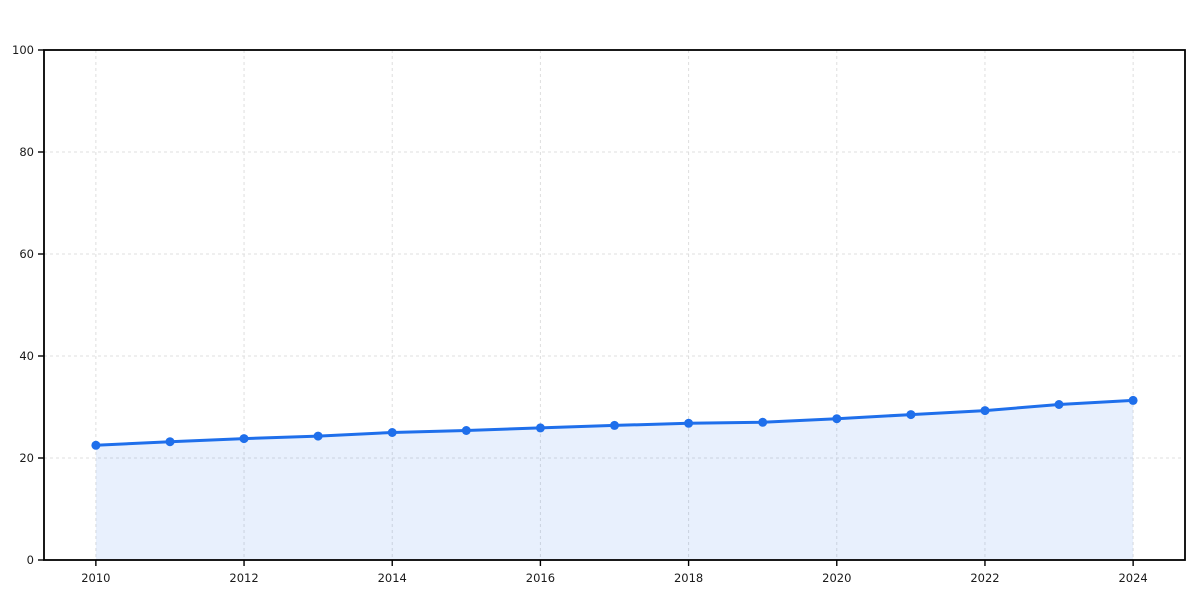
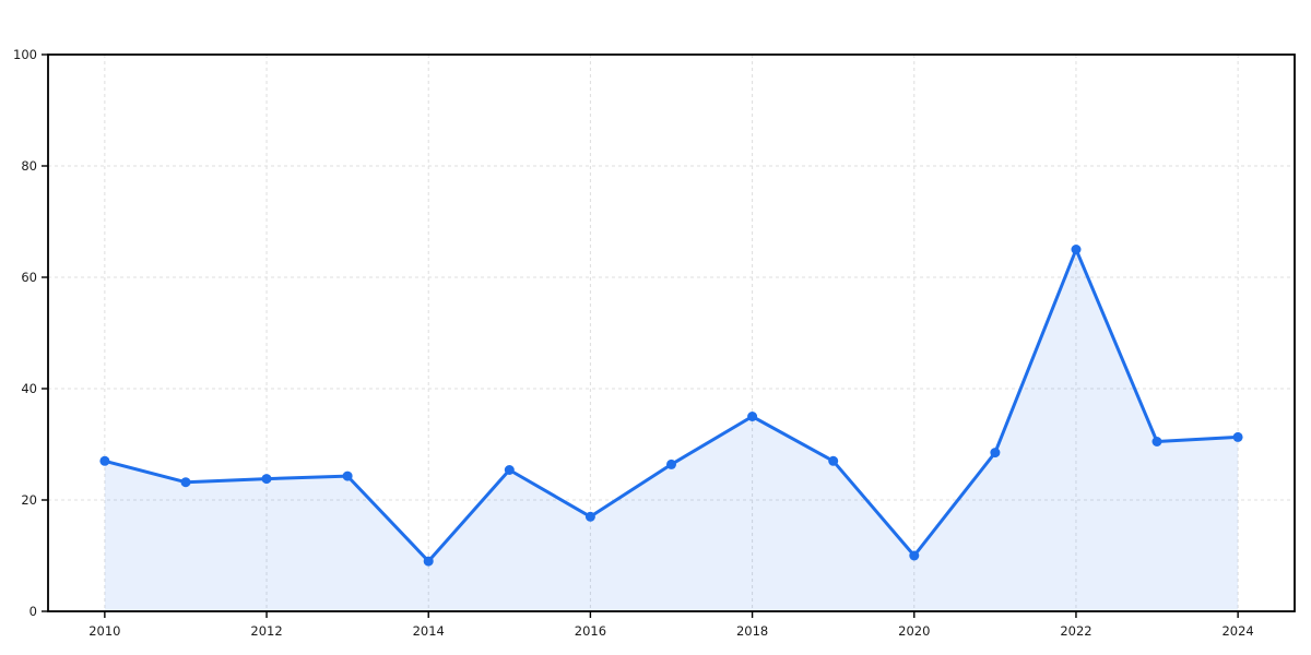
2010: 22 -> 27
2014: 25 -> 9
2016: 26 -> 17
2018: 27 -> 35
2020: 28 -> 10
2022: 29 -> 65
